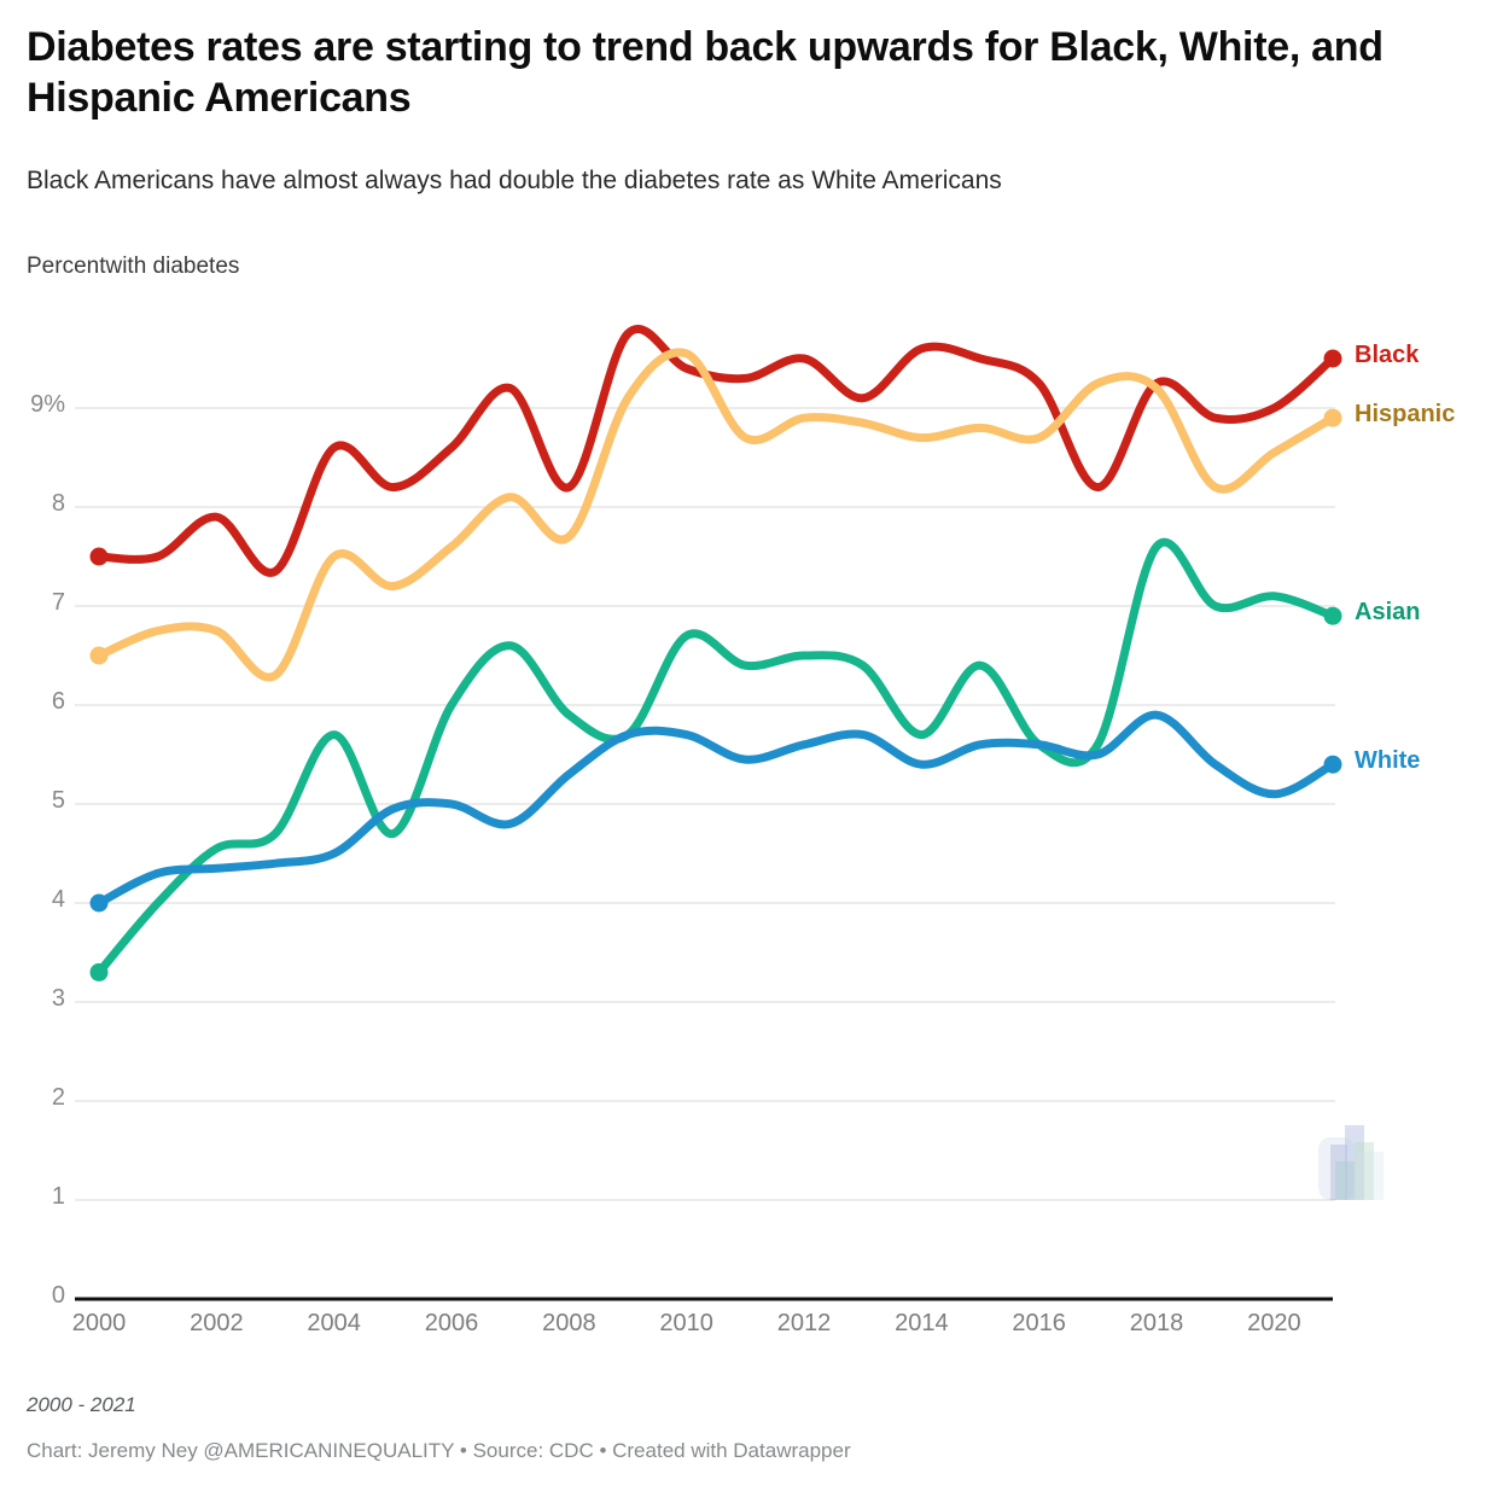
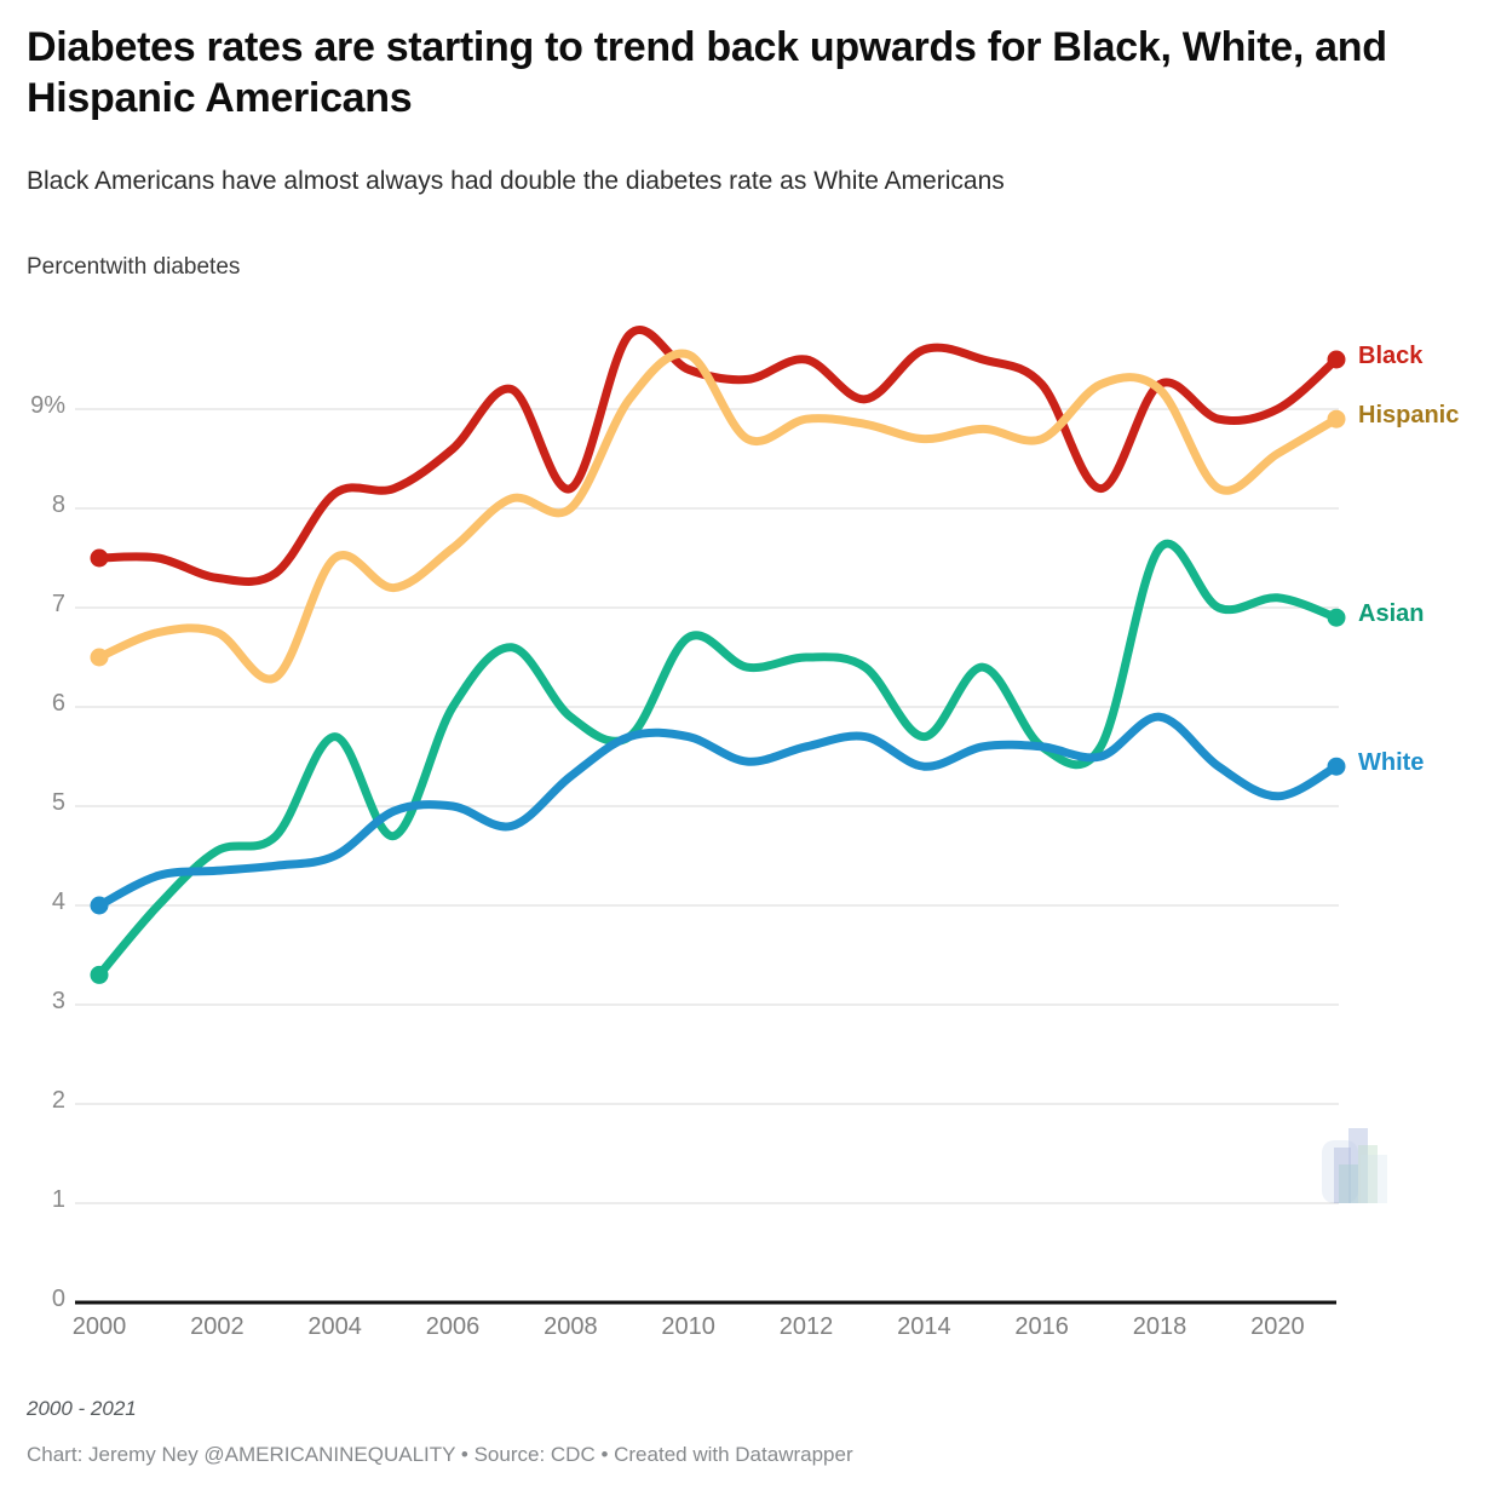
Black/2002: 7.9% -> 7.3%
Black/2004: 8.6% -> 8.2%
Hispanic/2008: 7.7% -> 8.0%
